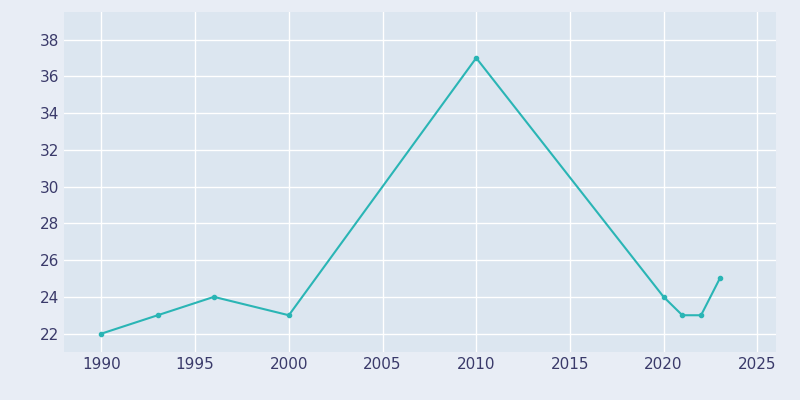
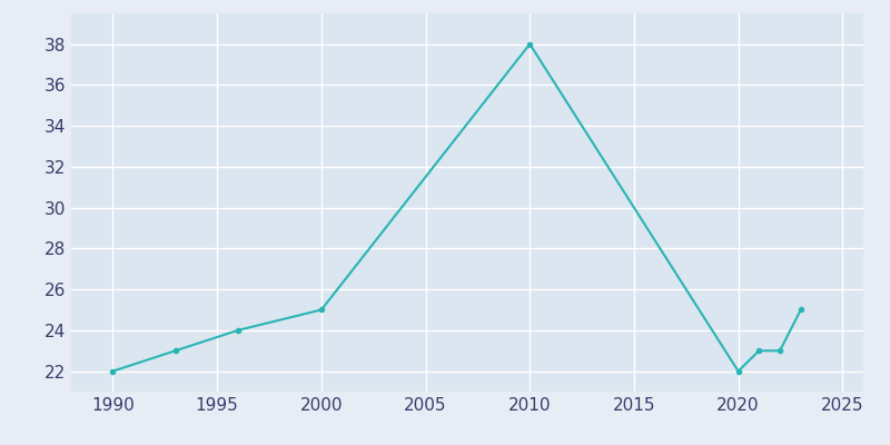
2000: 23 -> 25
2010: 37 -> 38
2020: 24 -> 22
